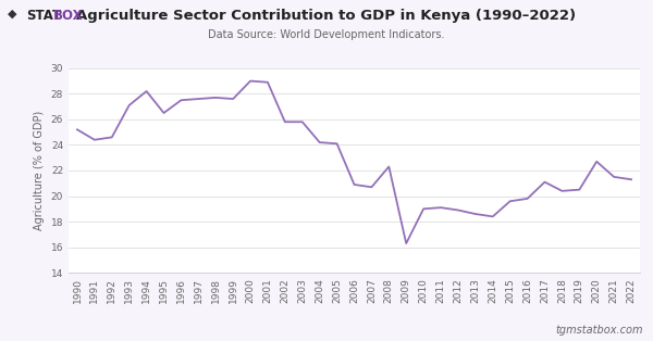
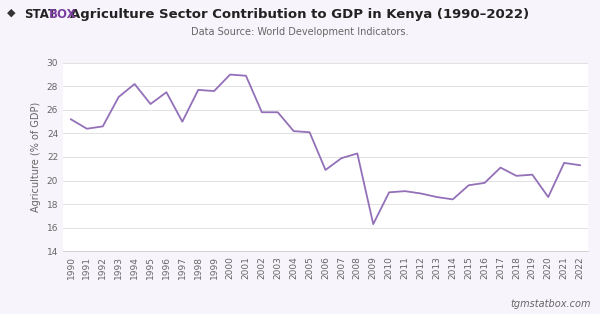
1997: 27.6 -> 25.0
2007: 20.7 -> 21.9
2020: 22.7 -> 18.6
